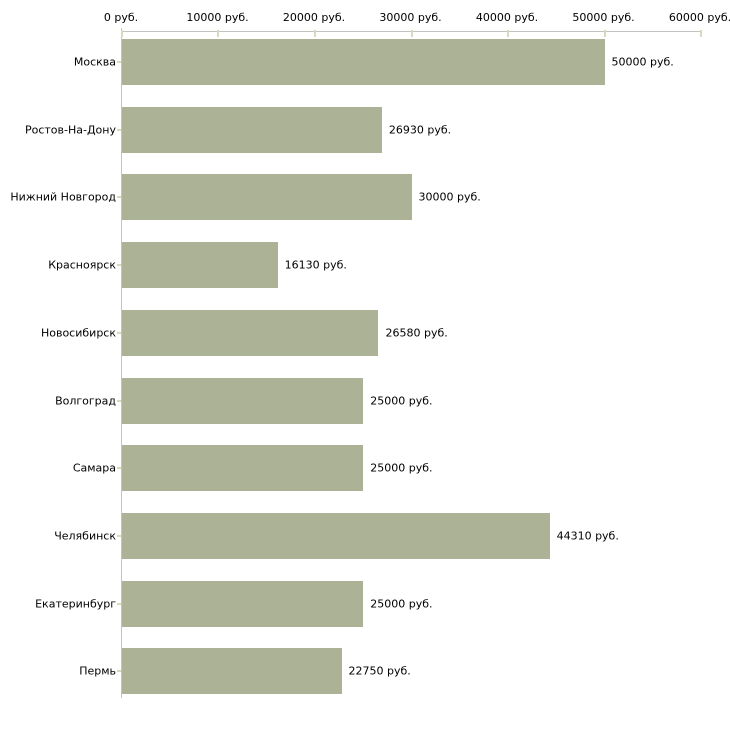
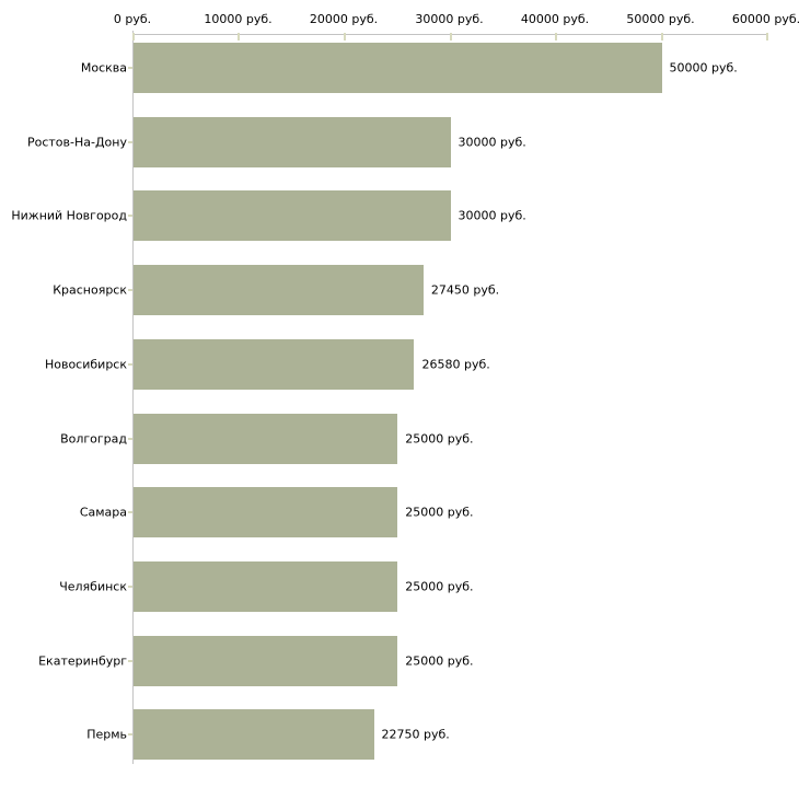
Ростов-На-Дону: 26930 -> 30000
Красноярск: 16130 -> 27450
Челябинск: 44310 -> 25000
